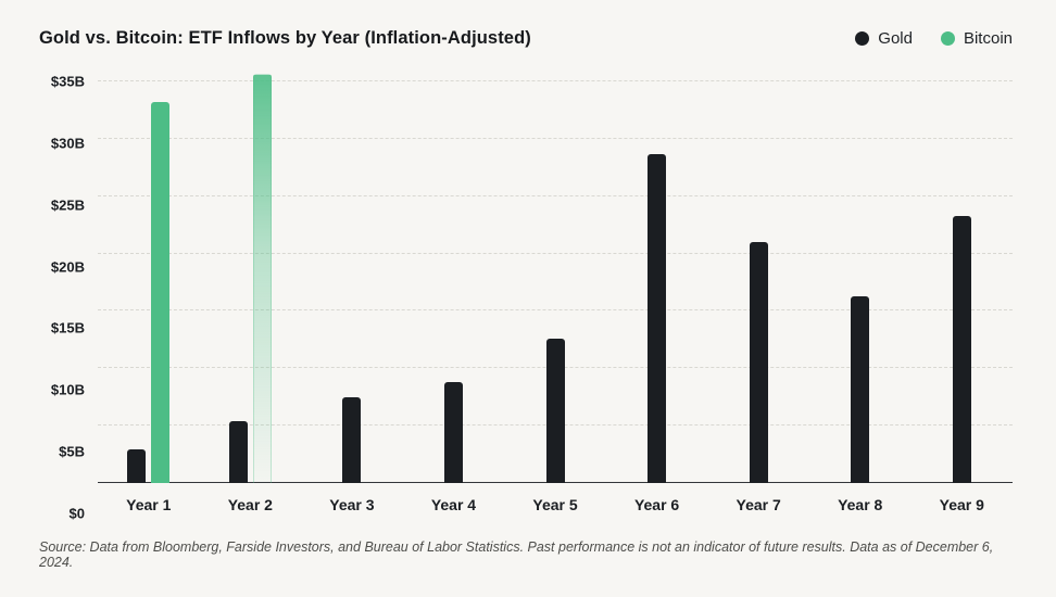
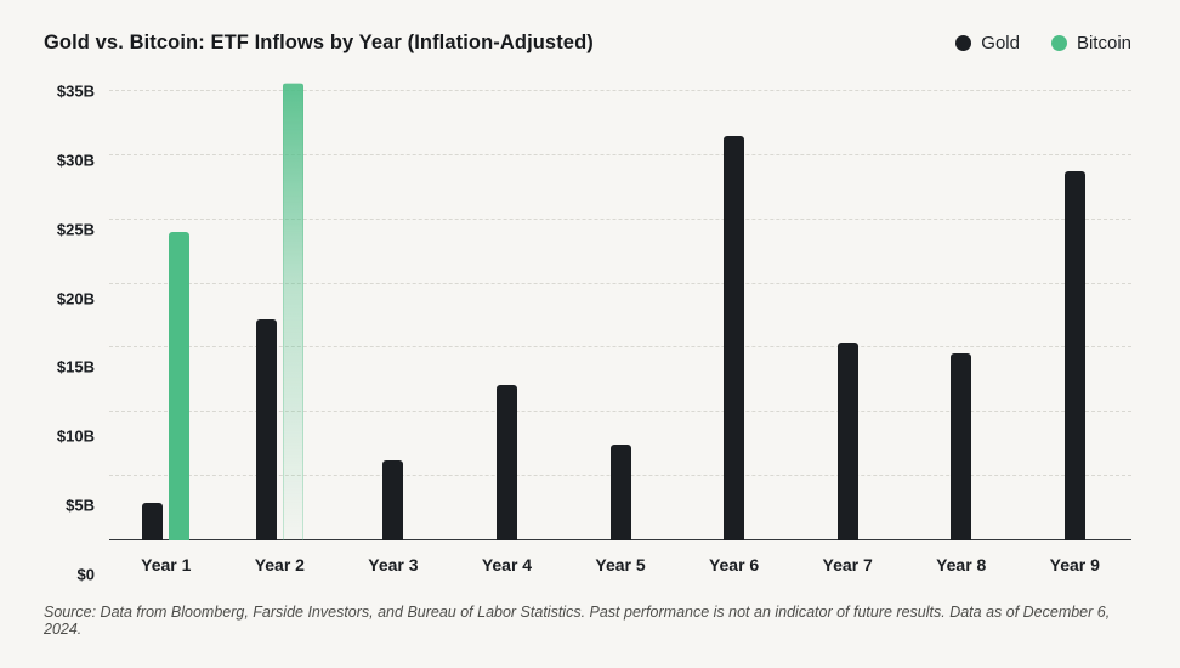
Bitcoin/Year 1: $33.2B -> $24.0B
Gold/Year 2: $5.4B -> $17.2B
Gold/Year 3: $7.5B -> $6.2B
Gold/Year 4: $8.8B -> $12.1B
Gold/Year 5: $12.6B -> $7.5B
Gold/Year 6: $28.7B -> $31.5B
Gold/Year 7: $21.0B -> $15.4B
Gold/Year 8: $16.3B -> $14.6B
Gold/Year 9: $23.3B -> $28.8B
